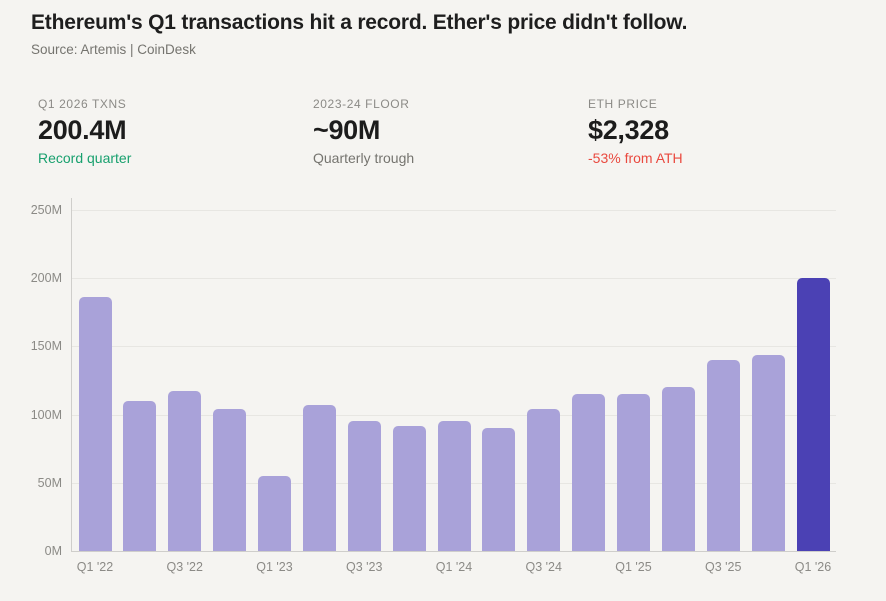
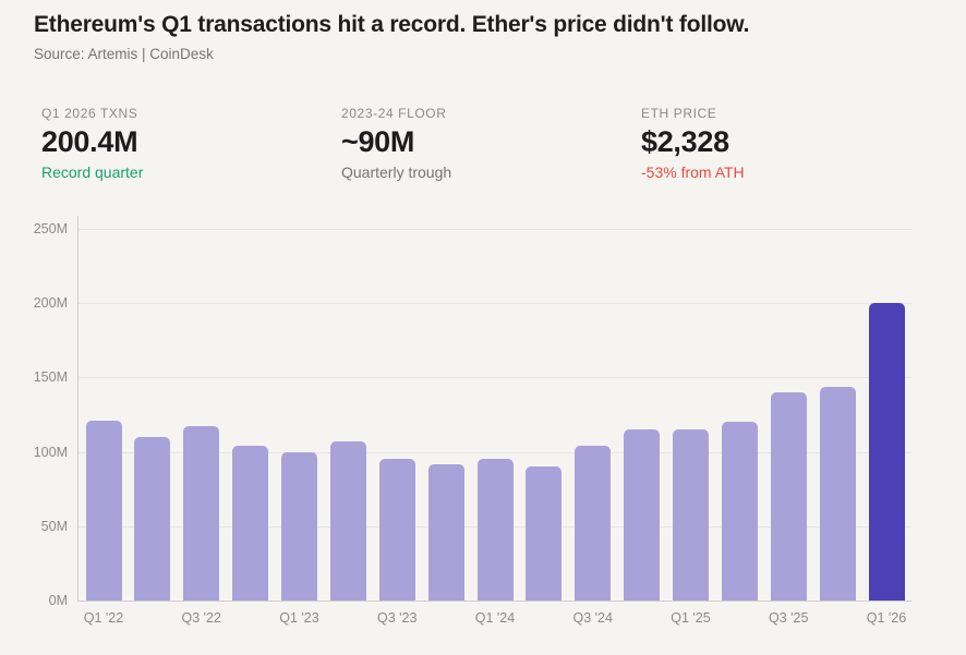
Q1 '22: 186M -> 121M
Q1 '23: 55M -> 100M
